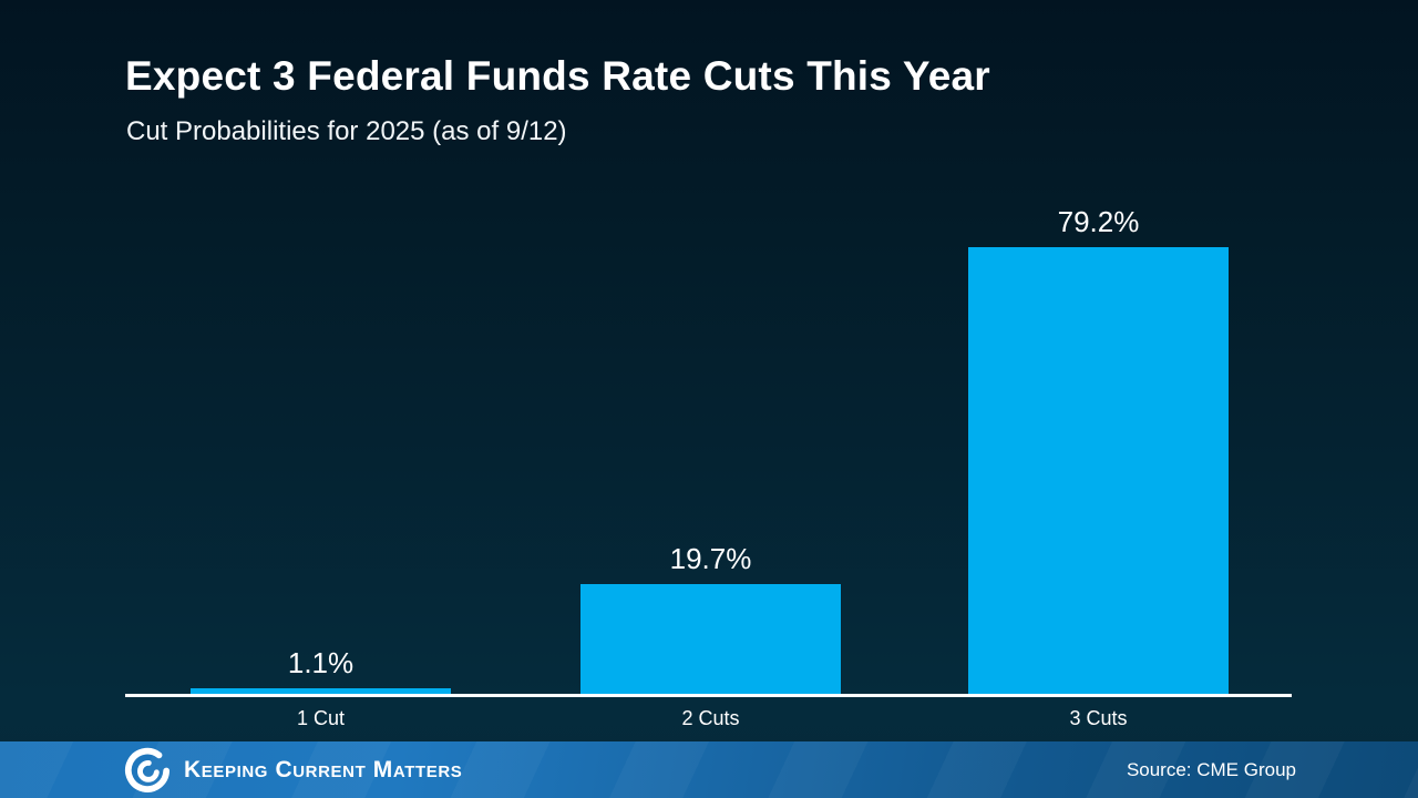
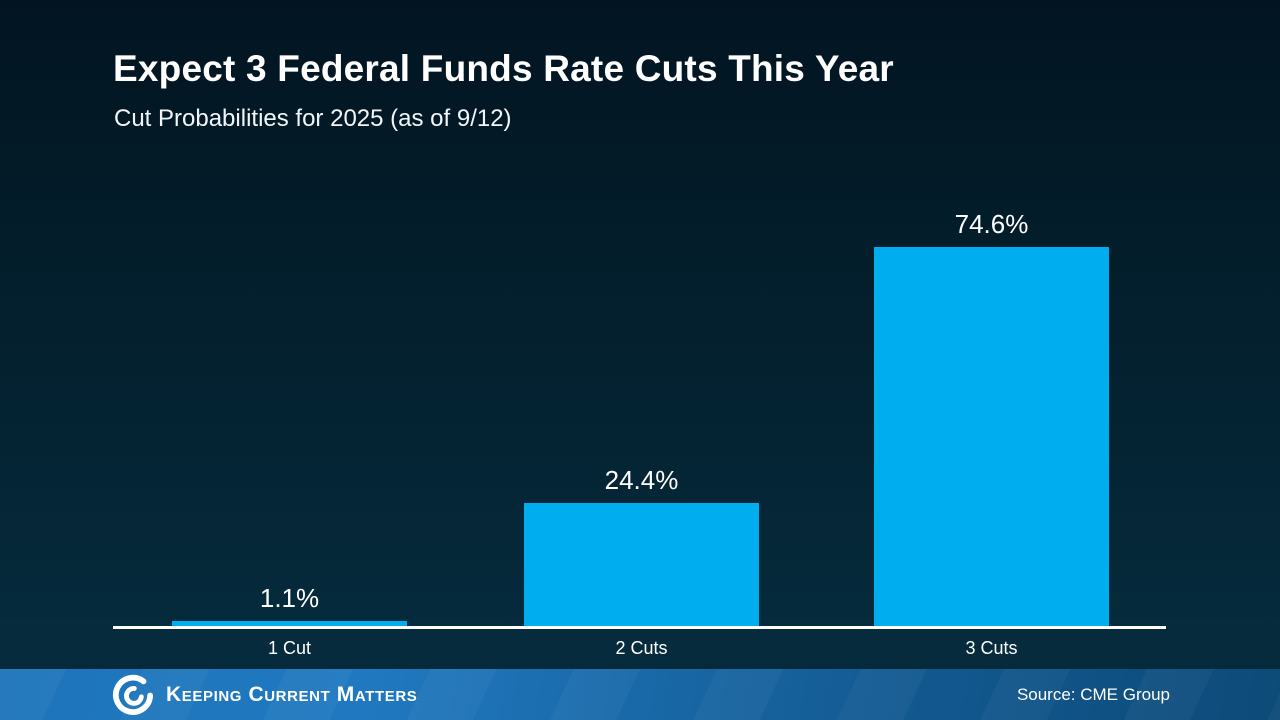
2 Cuts: 19.7% -> 24.4%
3 Cuts: 79.2% -> 74.6%
